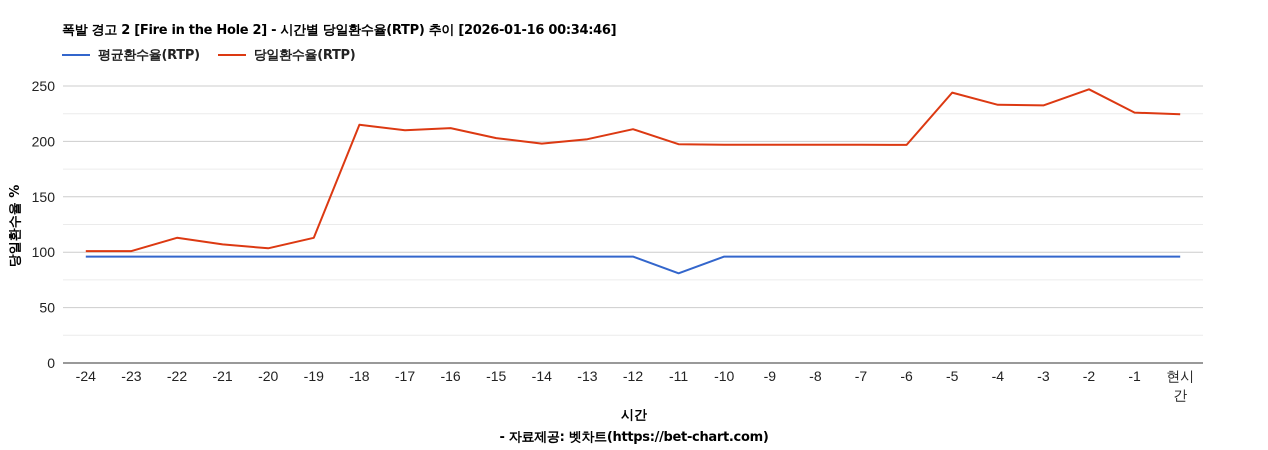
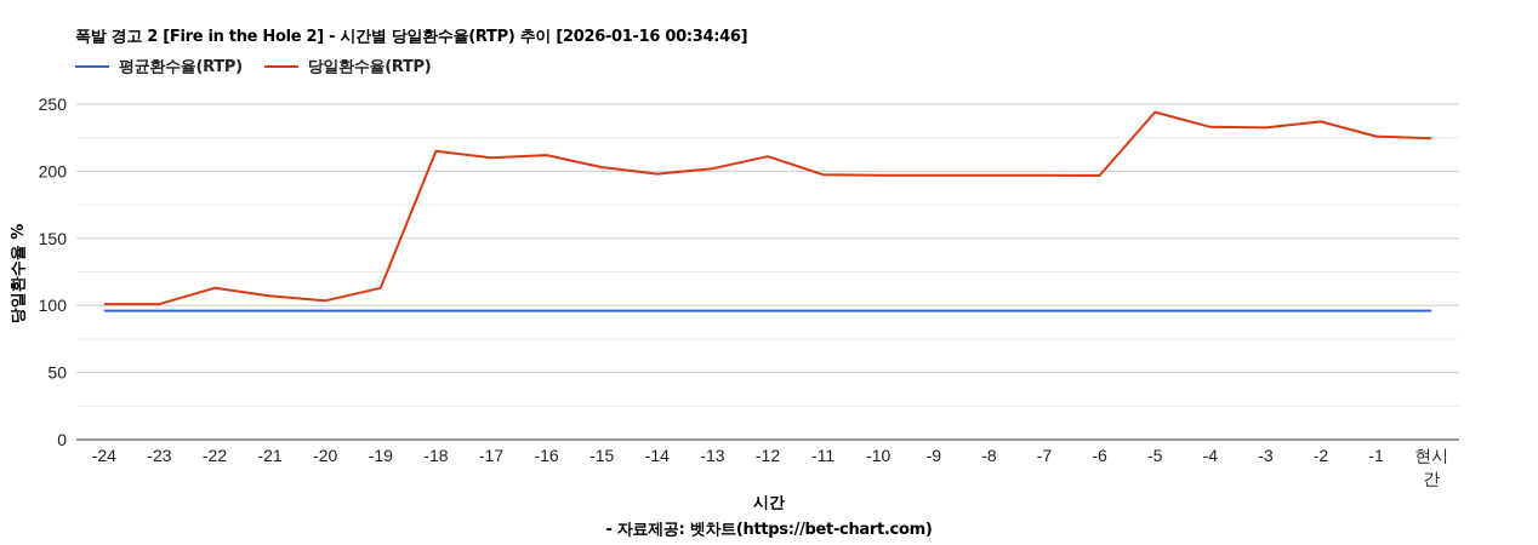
평균환수율(RTP)/-11: 81 -> 96
당일환수율(RTP)/-2: 247 -> 237
